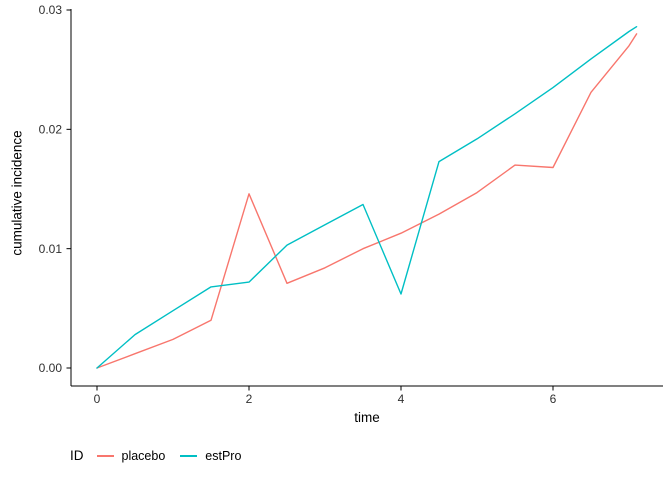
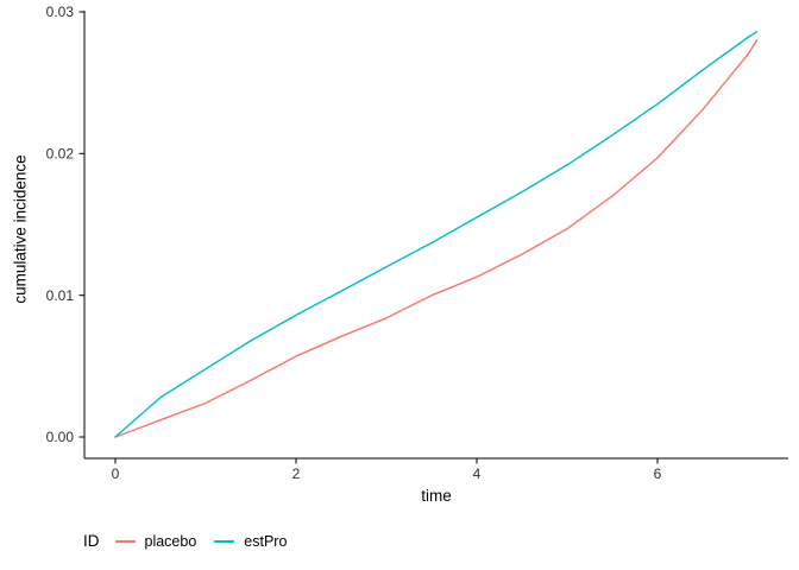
placebo/2: 0.0146 -> 0.0057
estPro/2: 0.0072 -> 0.0086
estPro/4: 0.0062 -> 0.0155
placebo/6: 0.0168 -> 0.0197
